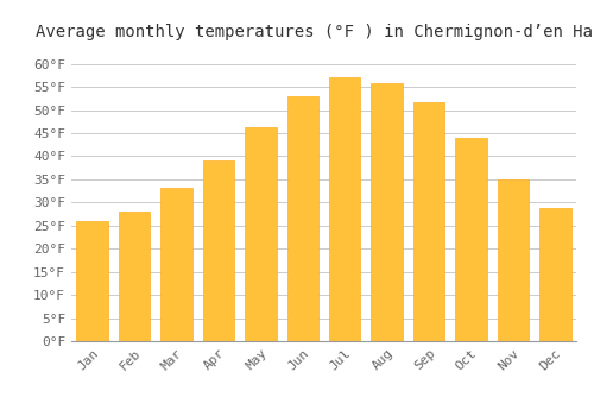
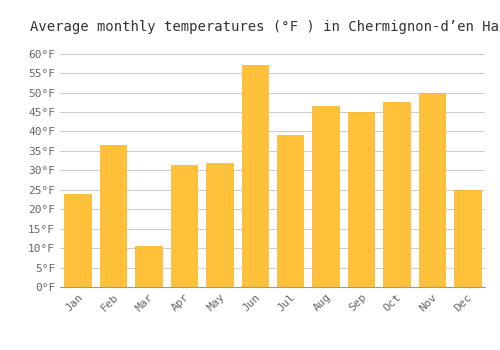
Jan: 26.1°F -> 24.0°F
Feb: 28.0°F -> 36.5°F
Mar: 33.1°F -> 10.5°F
Apr: 39.2°F -> 31.5°F
May: 46.2°F -> 32.0°F
Jun: 53.1°F -> 57.0°F
Jul: 57.2°F -> 39.0°F
Aug: 55.9°F -> 46.5°F
Sep: 51.8°F -> 45.0°F
Oct: 44.1°F -> 47.5°F
Nov: 34.9°F -> 50.0°F
Dec: 28.8°F -> 25.0°F
